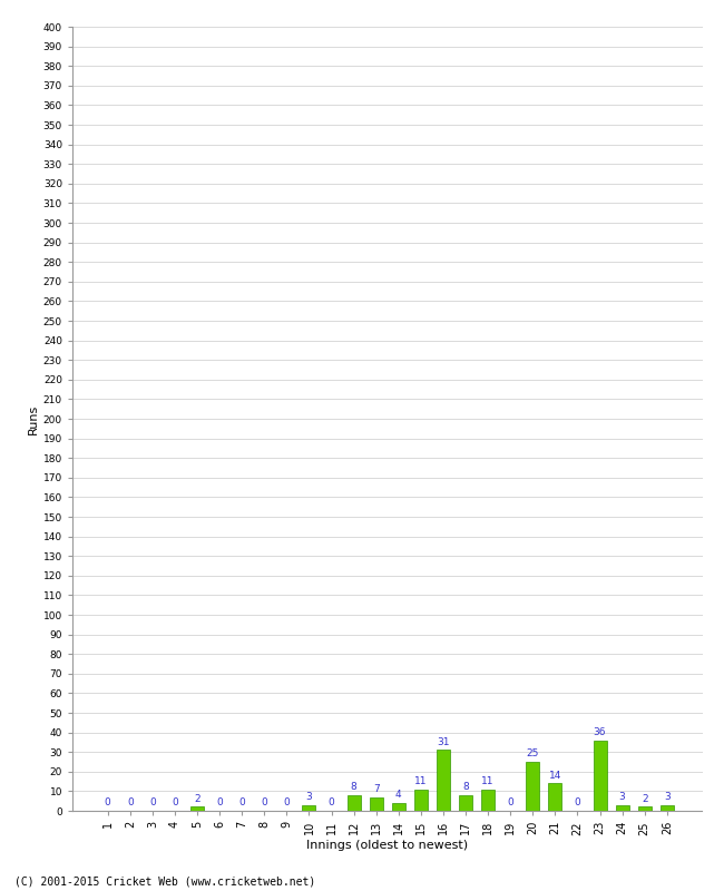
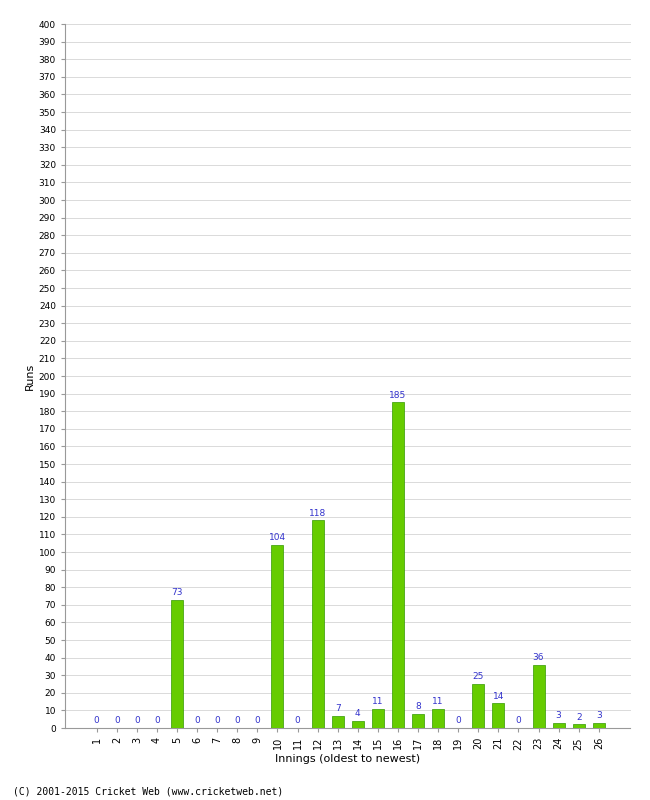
5: 2 -> 73
10: 3 -> 104
12: 8 -> 118
16: 31 -> 185
